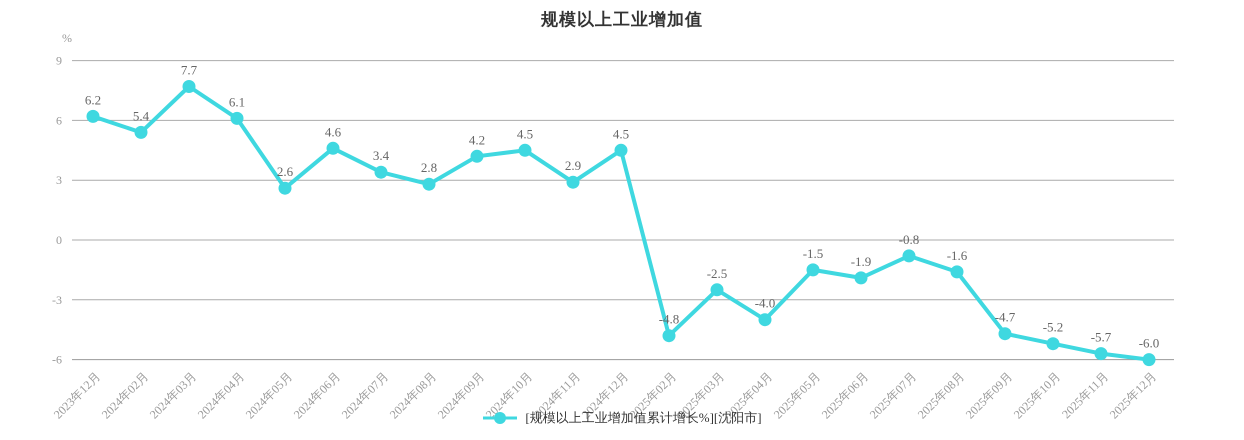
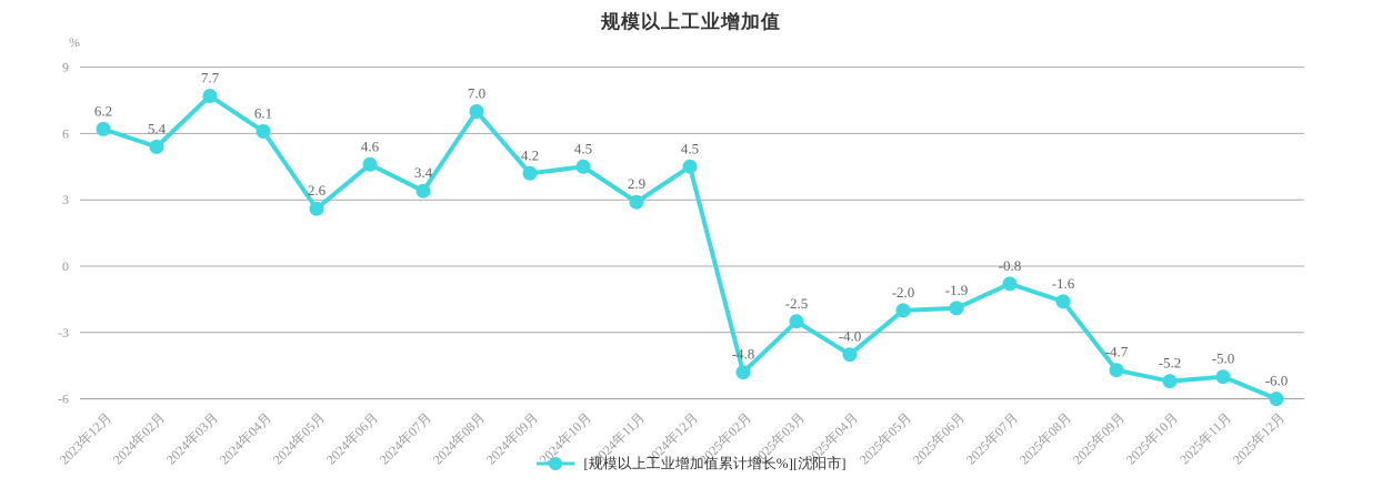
2024年08月: 2.8 -> 7.0
2025年05月: -1.5 -> -2.0
2025年11月: -5.7 -> -5.0
